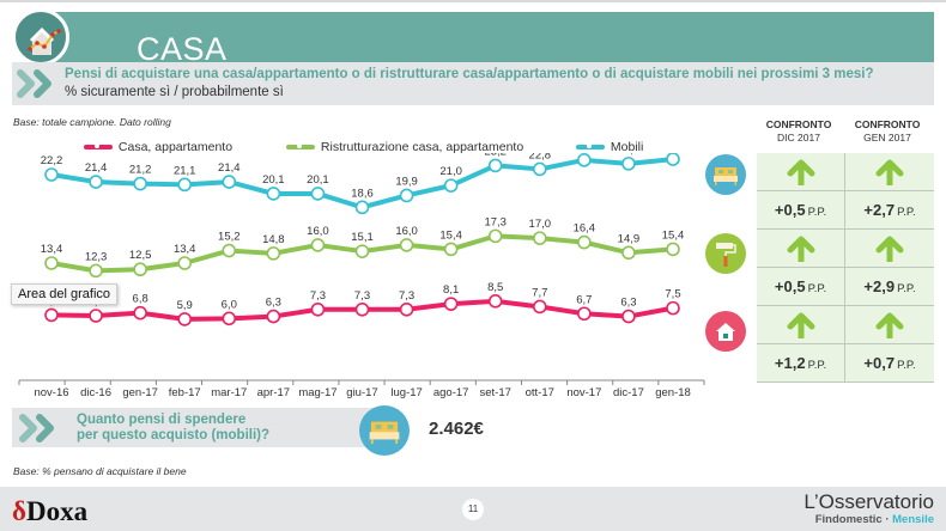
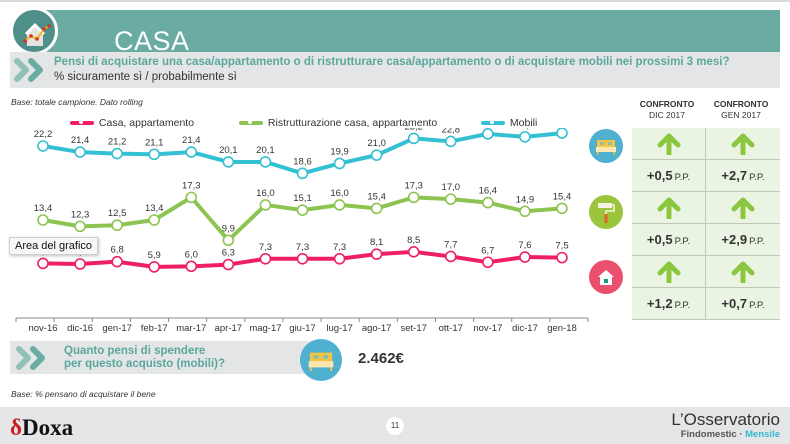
Ristrutturazione casa, appartamento/mar-17: 15,2 -> 17,3
Ristrutturazione casa, appartamento/apr-17: 14,8 -> 9,9
Casa, appartamento/dic-17: 6,3 -> 7,6
